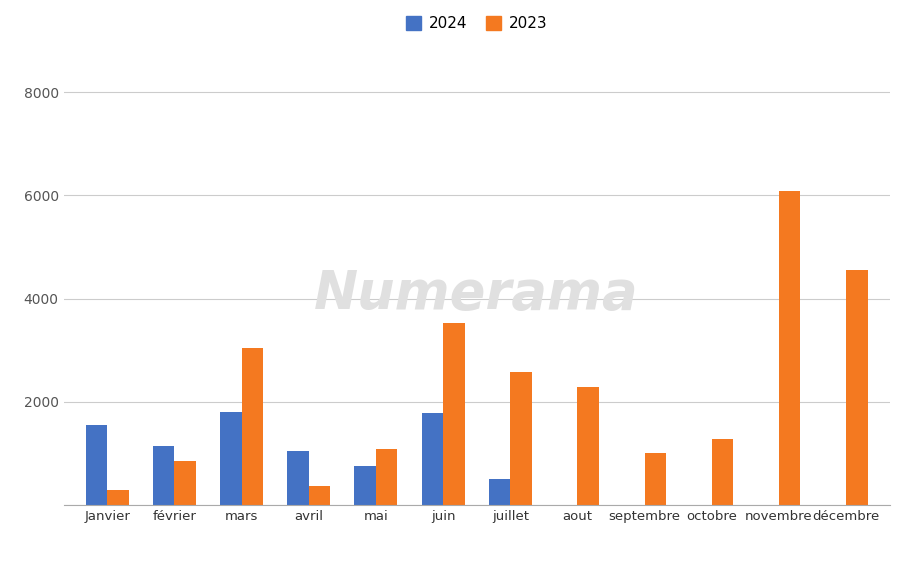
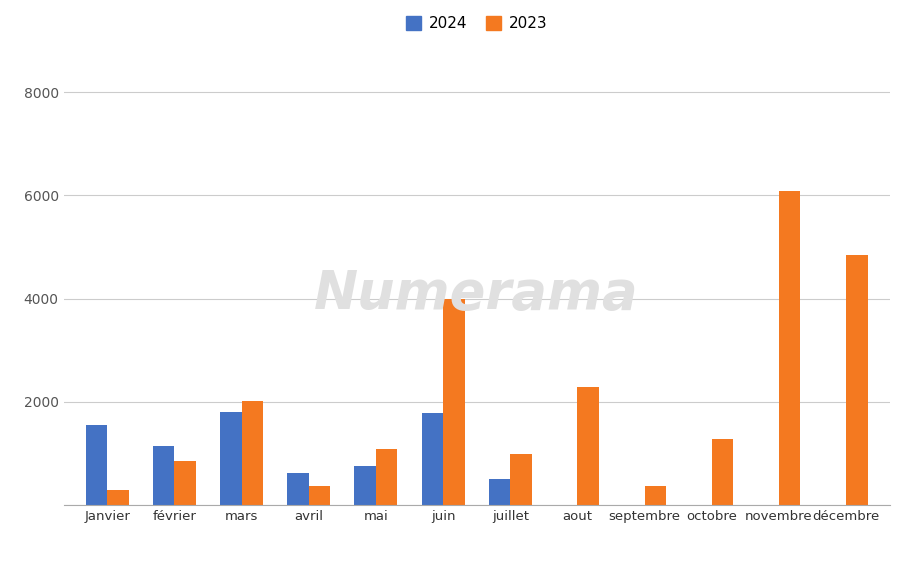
2023/mars: 3040 -> 2020
2024/avril: 1040 -> 620
2023/juin: 3520 -> 4000
2023/juillet: 2580 -> 990
2023/septembre: 1000 -> 360
2023/décembre: 4560 -> 4850
